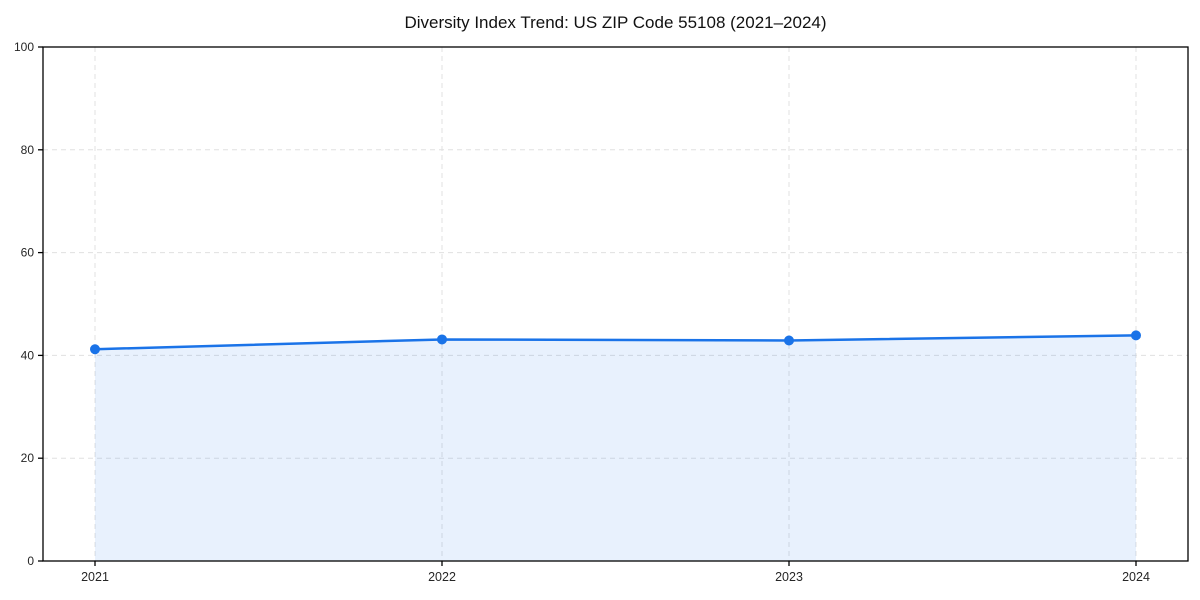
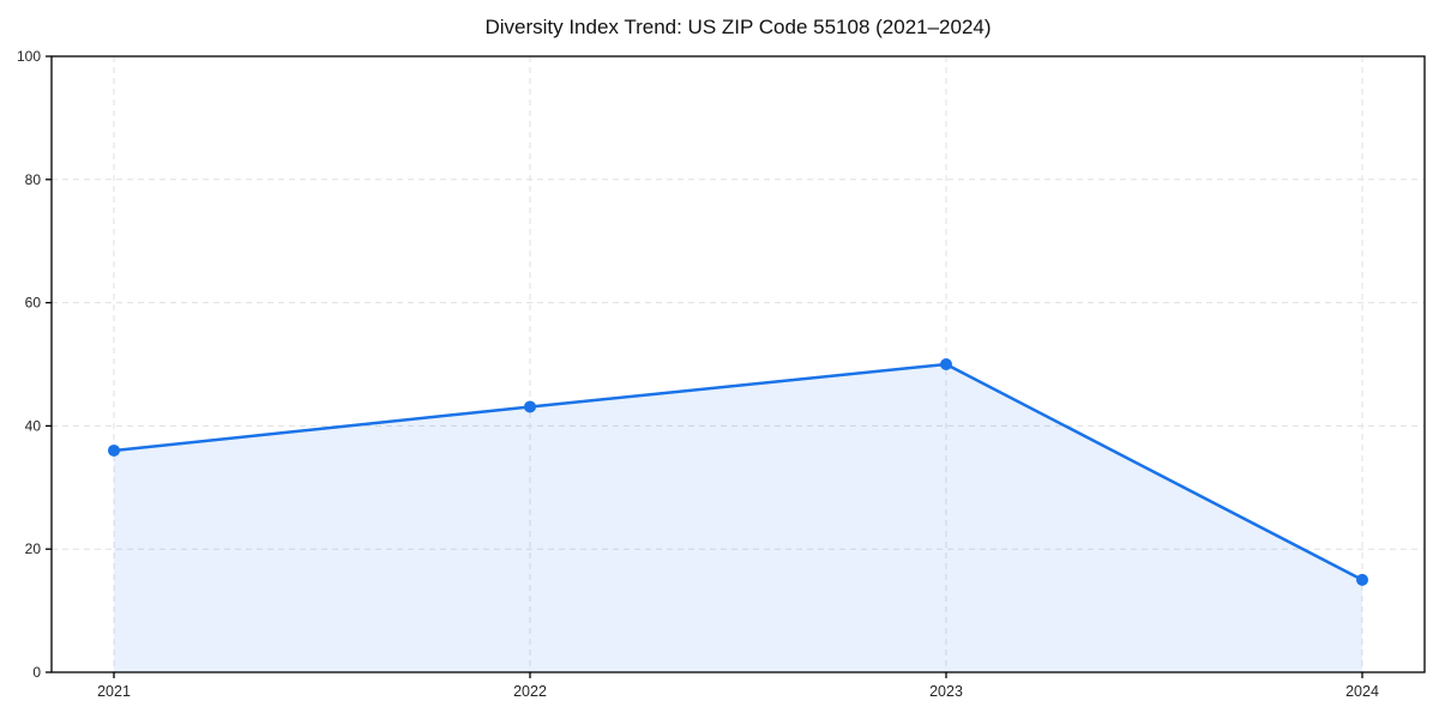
2021: 41 -> 36
2023: 43 -> 50
2024: 44 -> 15
